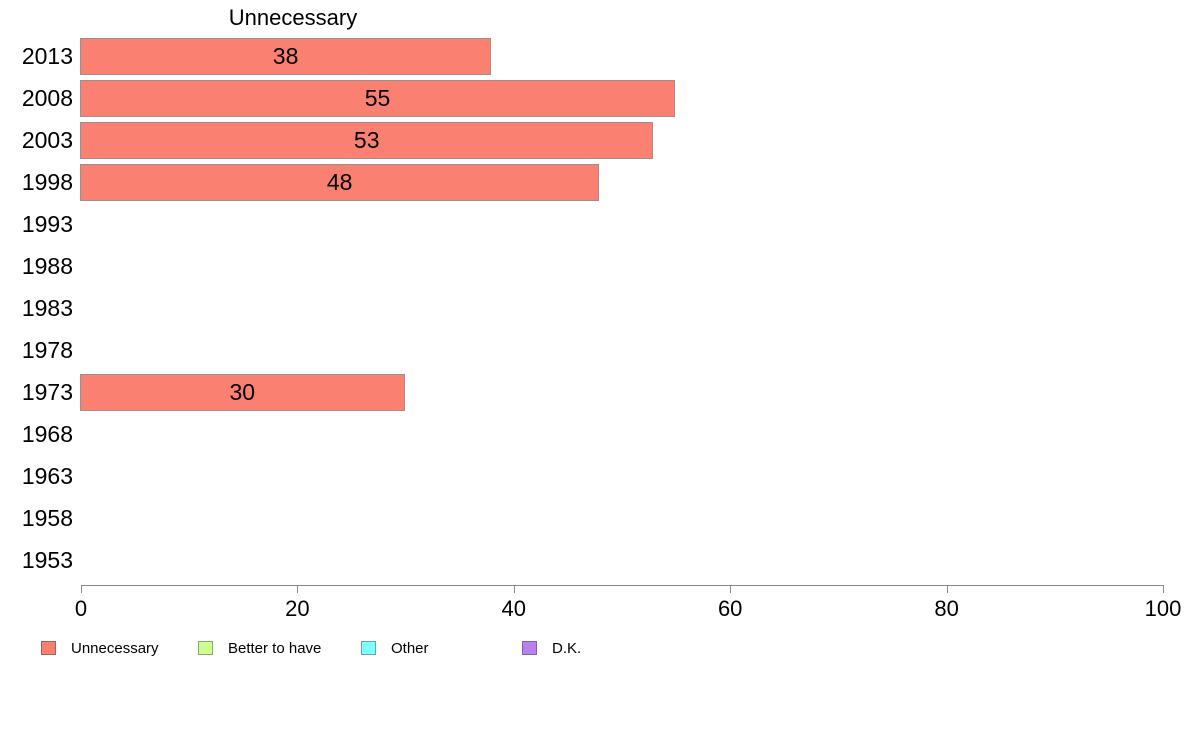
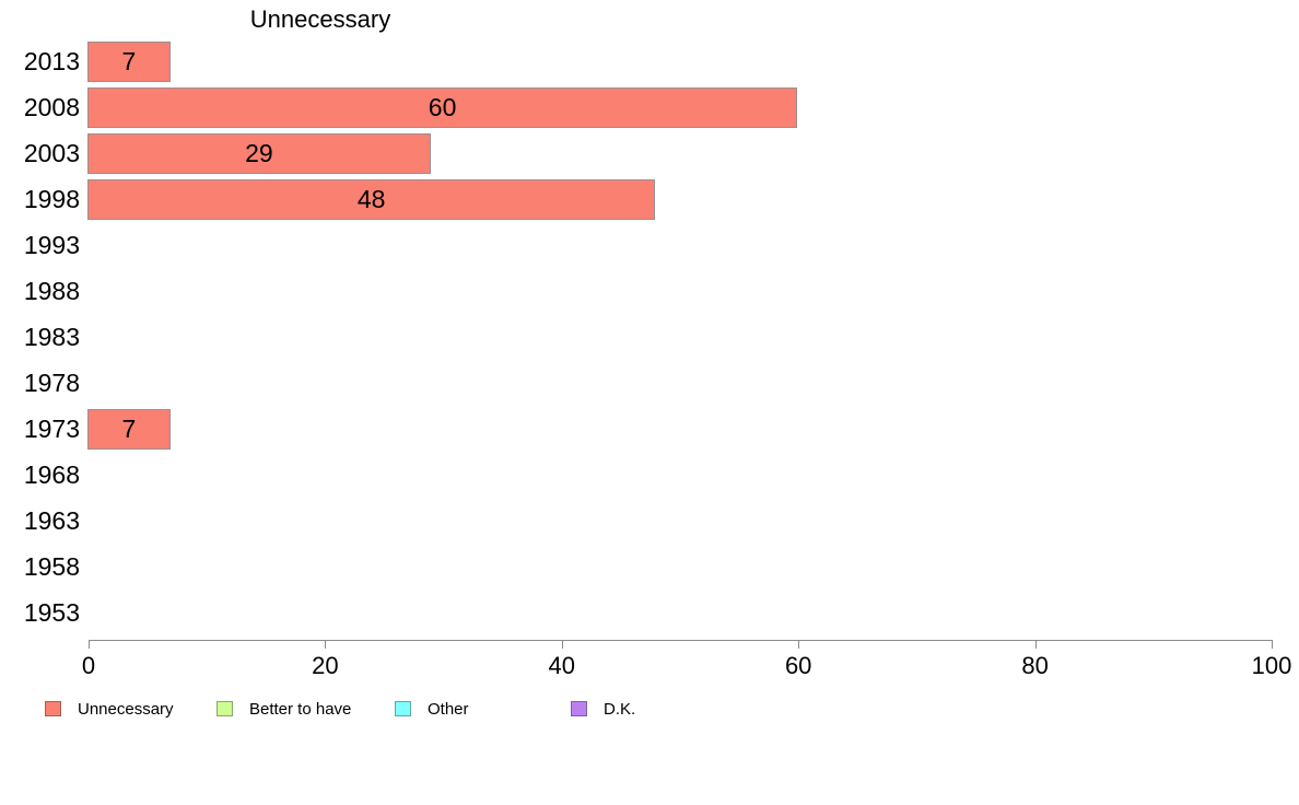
2013: 38 -> 7
2008: 55 -> 60
2003: 53 -> 29
1973: 30 -> 7
